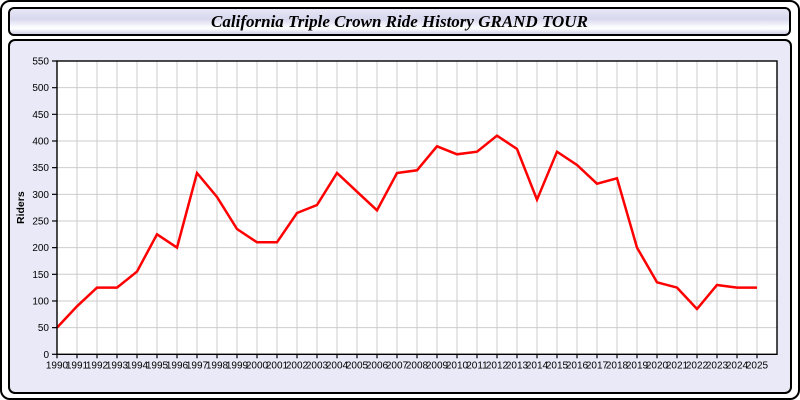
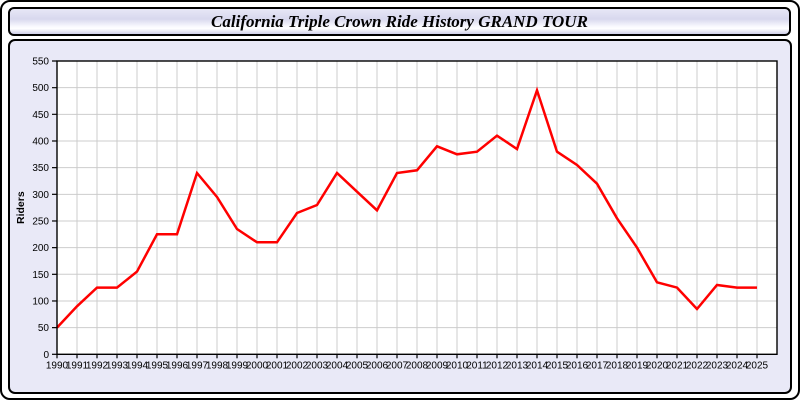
1996: 200 -> 220
2014: 290 -> 500
2018: 330 -> 260
